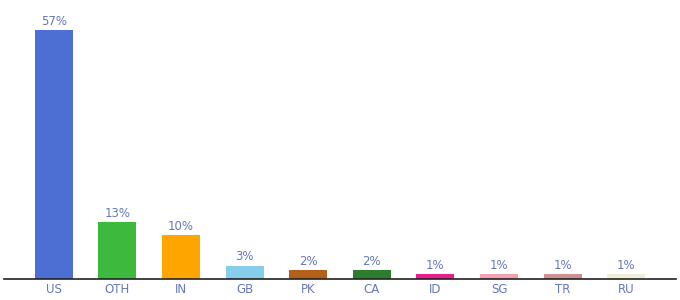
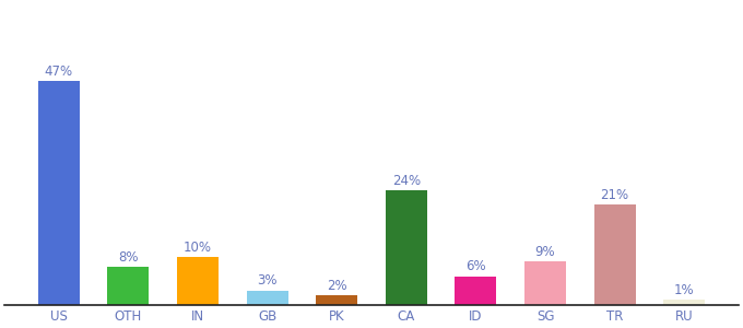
US: 57% -> 47%
OTH: 13% -> 8%
CA: 2% -> 24%
ID: 1% -> 6%
SG: 1% -> 9%
TR: 1% -> 21%
